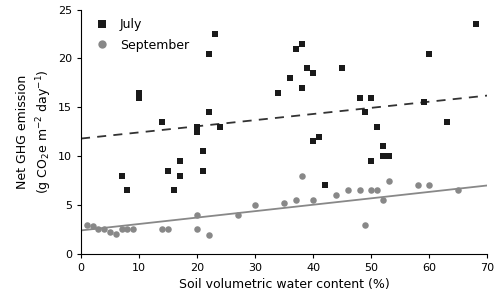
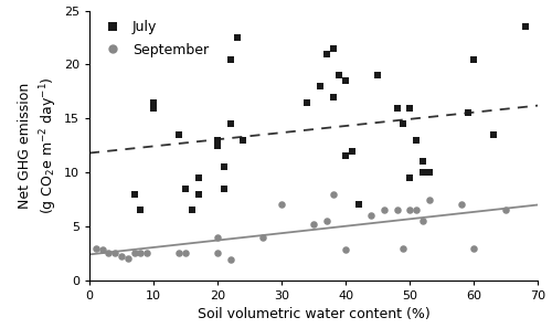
September/30: 5.0 -> 7.0
September/40: 5.5 -> 2.8
September/60: 7.0 -> 3.0
